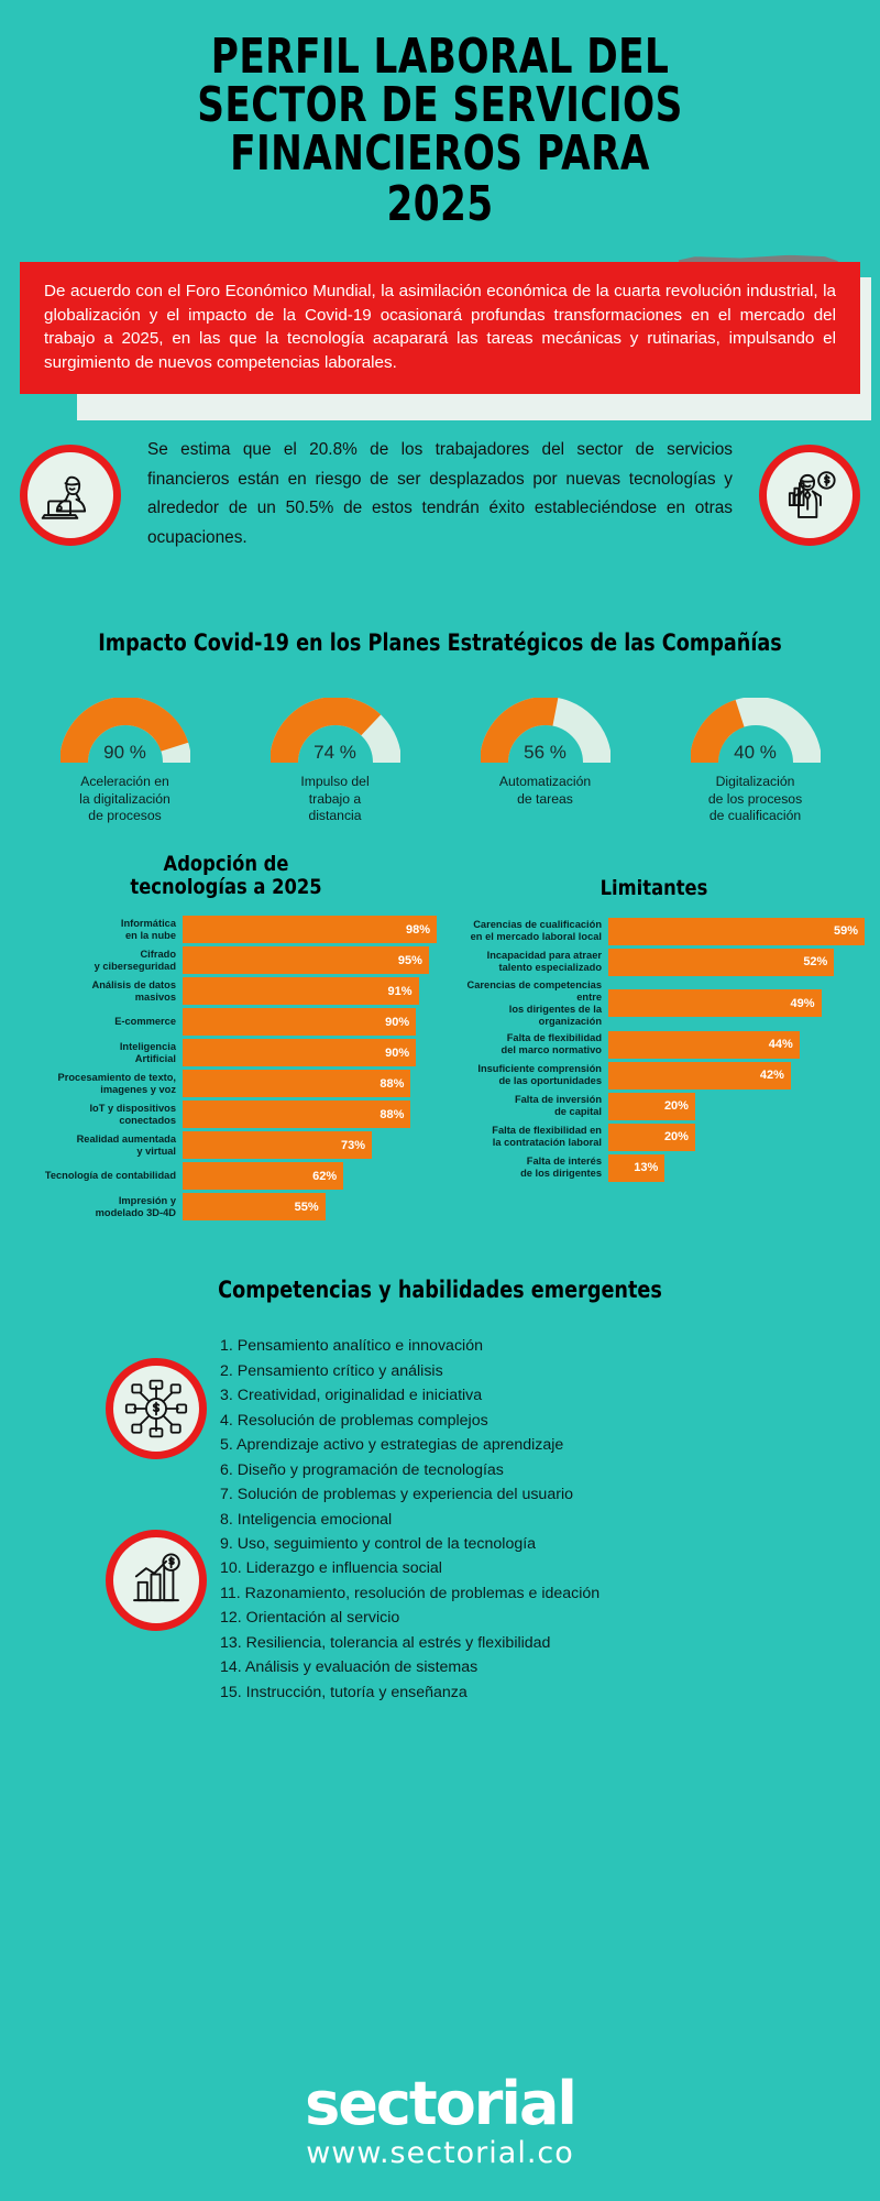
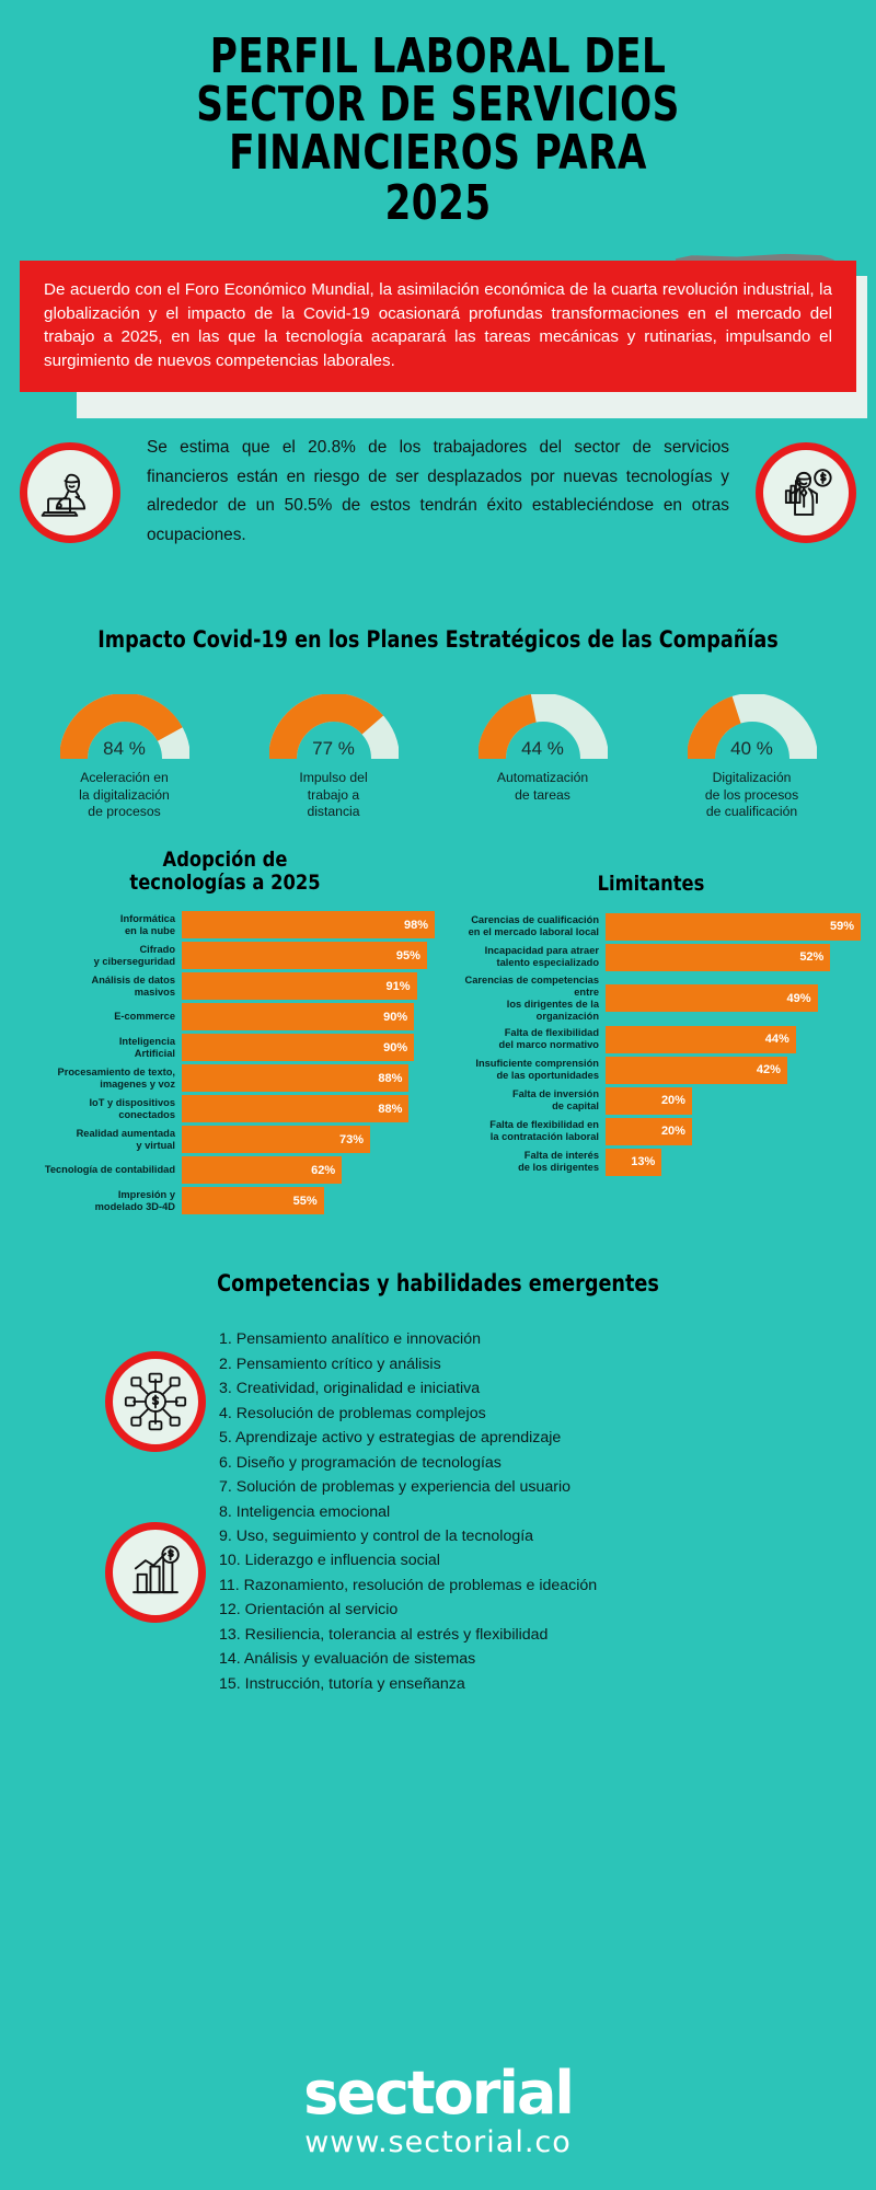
Impacto Covid-19 en los Planes Estratégicos de las Compañías/Aceleración en la digitalización de procesos: 90 -> 84
Impacto Covid-19 en los Planes Estratégicos de las Compañías/Impulso del trabajo a distancia: 74 -> 77
Impacto Covid-19 en los Planes Estratégicos de las Compañías/Automatización de tareas: 56 -> 44
